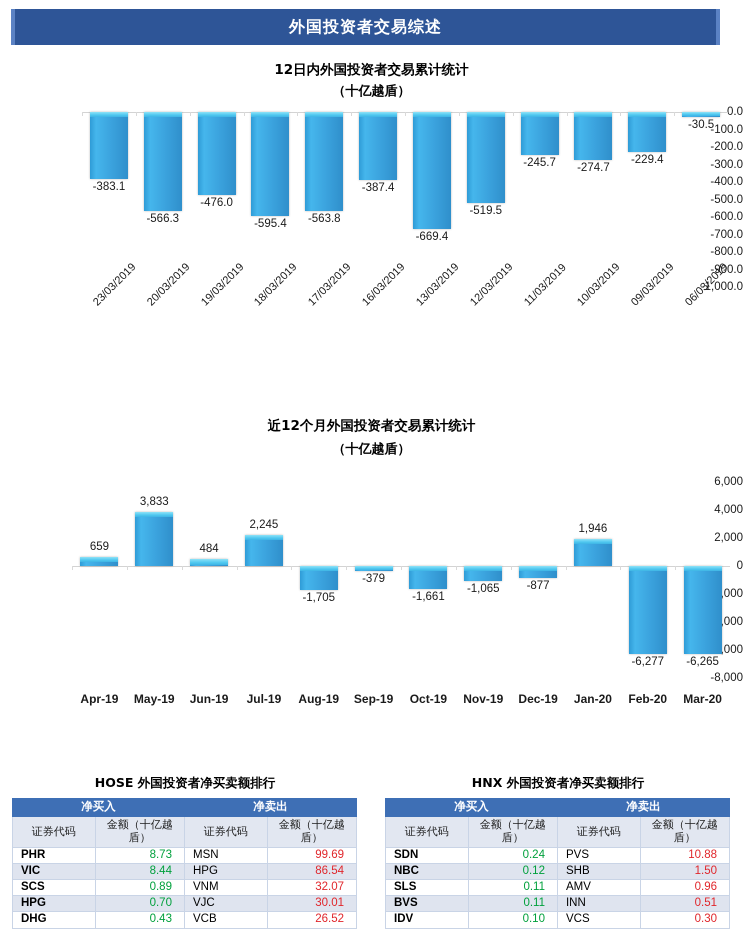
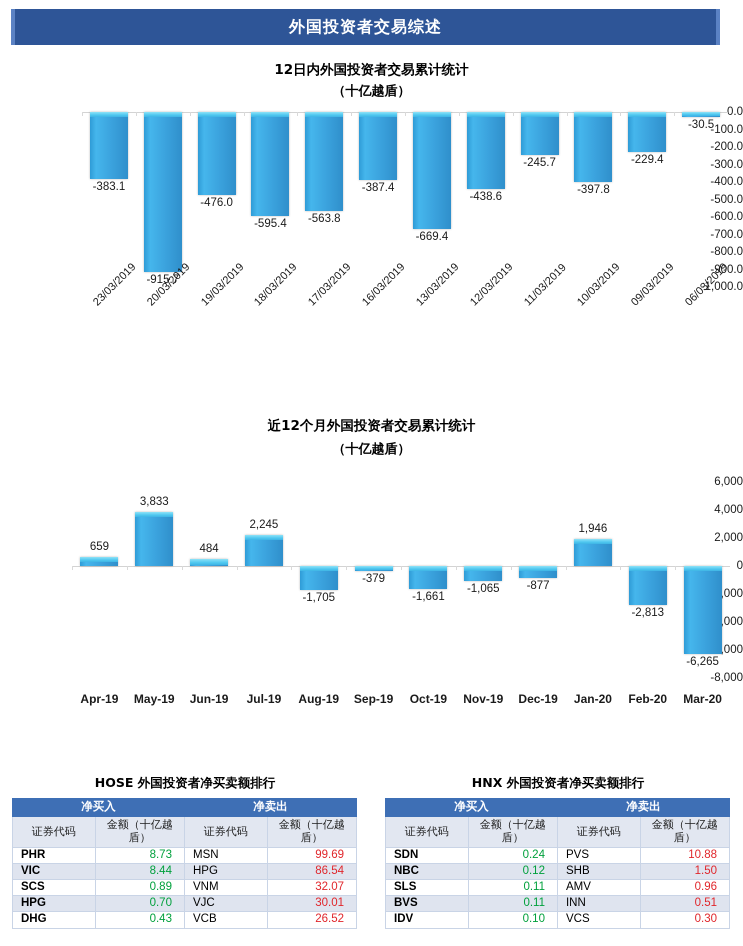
12日内外国投资者交易累计统计/20/03/2019: -566.3 -> -915.7
12日内外国投资者交易累计统计/12/03/2019: -519.5 -> -438.6
12日内外国投资者交易累计统计/10/03/2019: -274.7 -> -397.8
近12个月外国投资者交易累计统计/Feb-20: -6,277 -> -2,813
